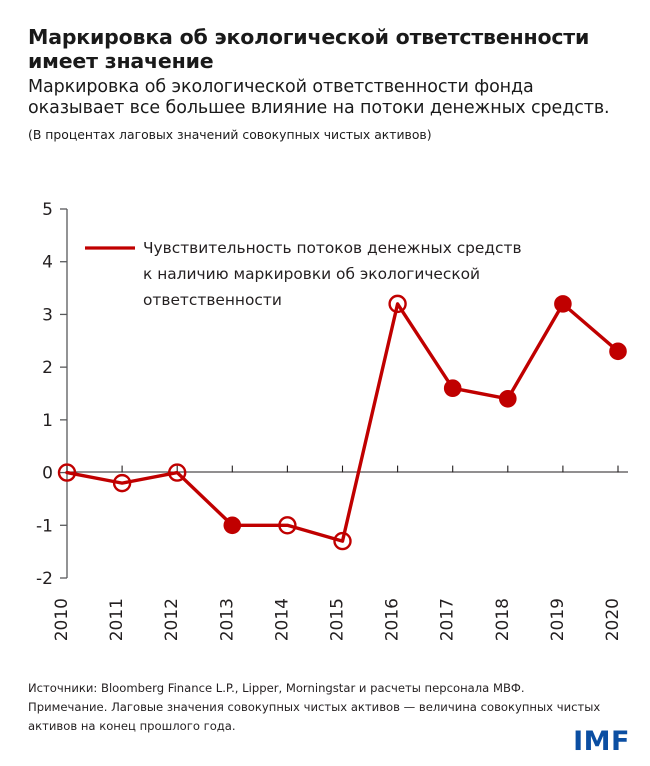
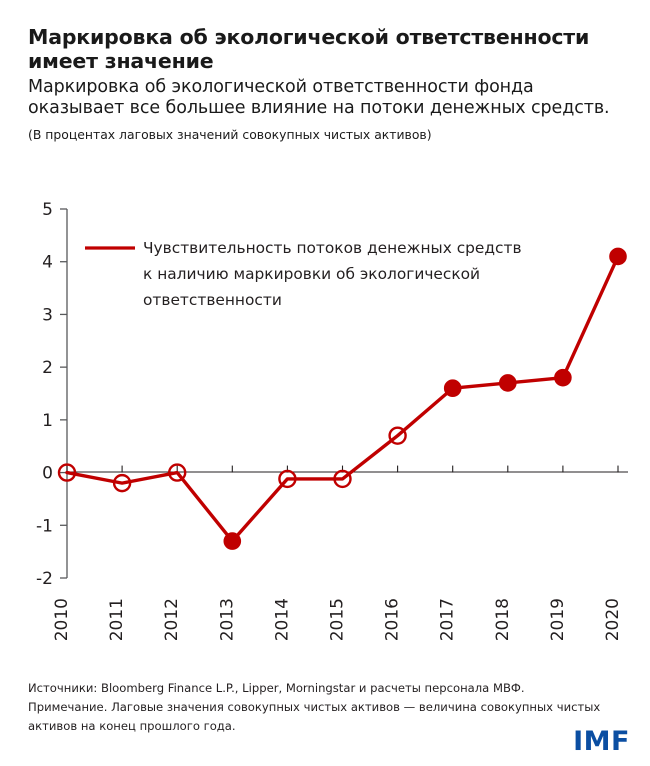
2013: -1.0 -> -1.3
2014: -1.0 -> -0.1
2015: -1.3 -> -0.1
2016: 3.2 -> 0.7
2018: 1.4 -> 1.7
2019: 3.2 -> 1.8
2020: 2.3 -> 4.1
